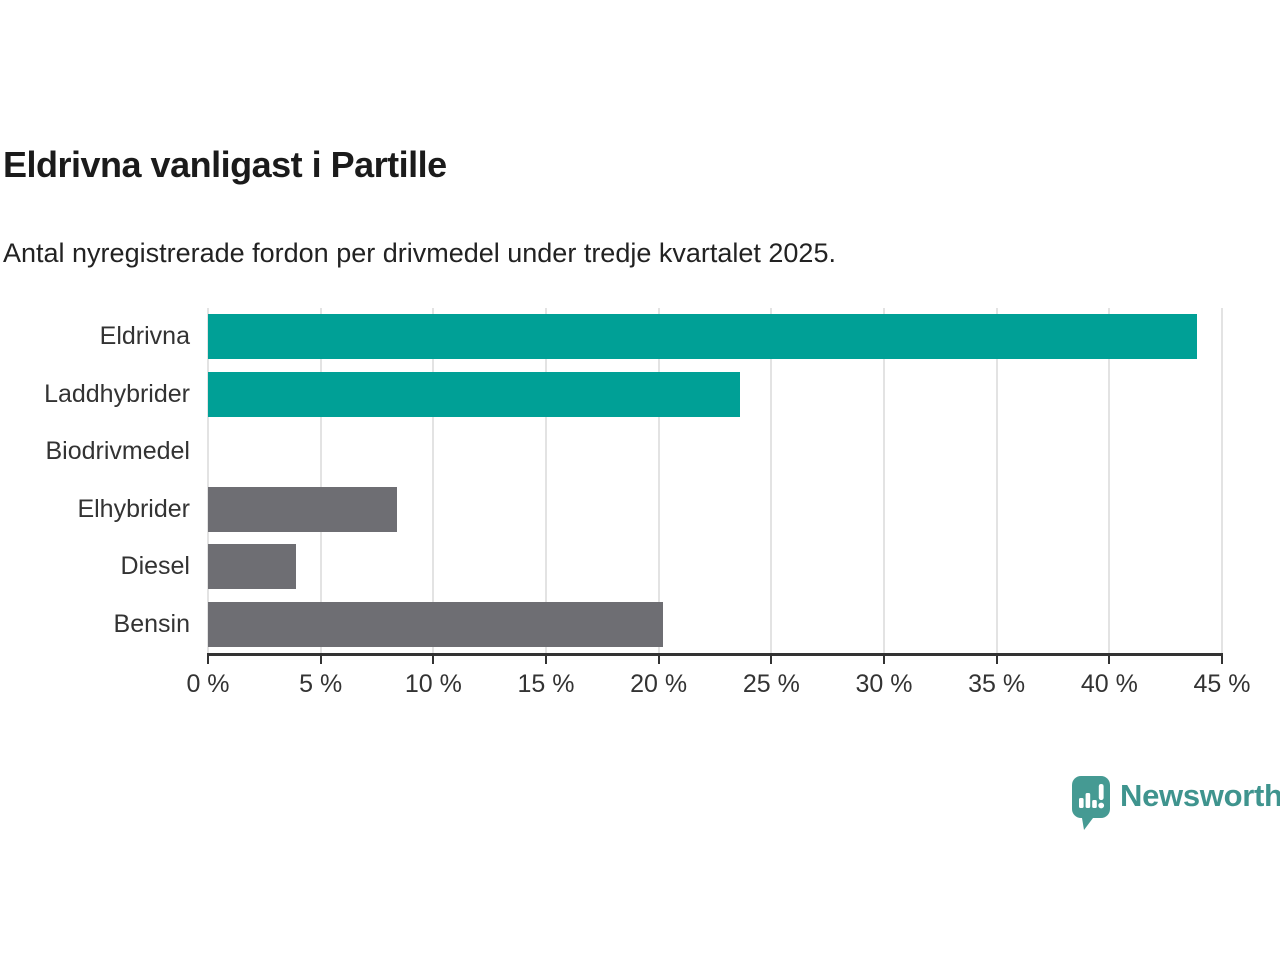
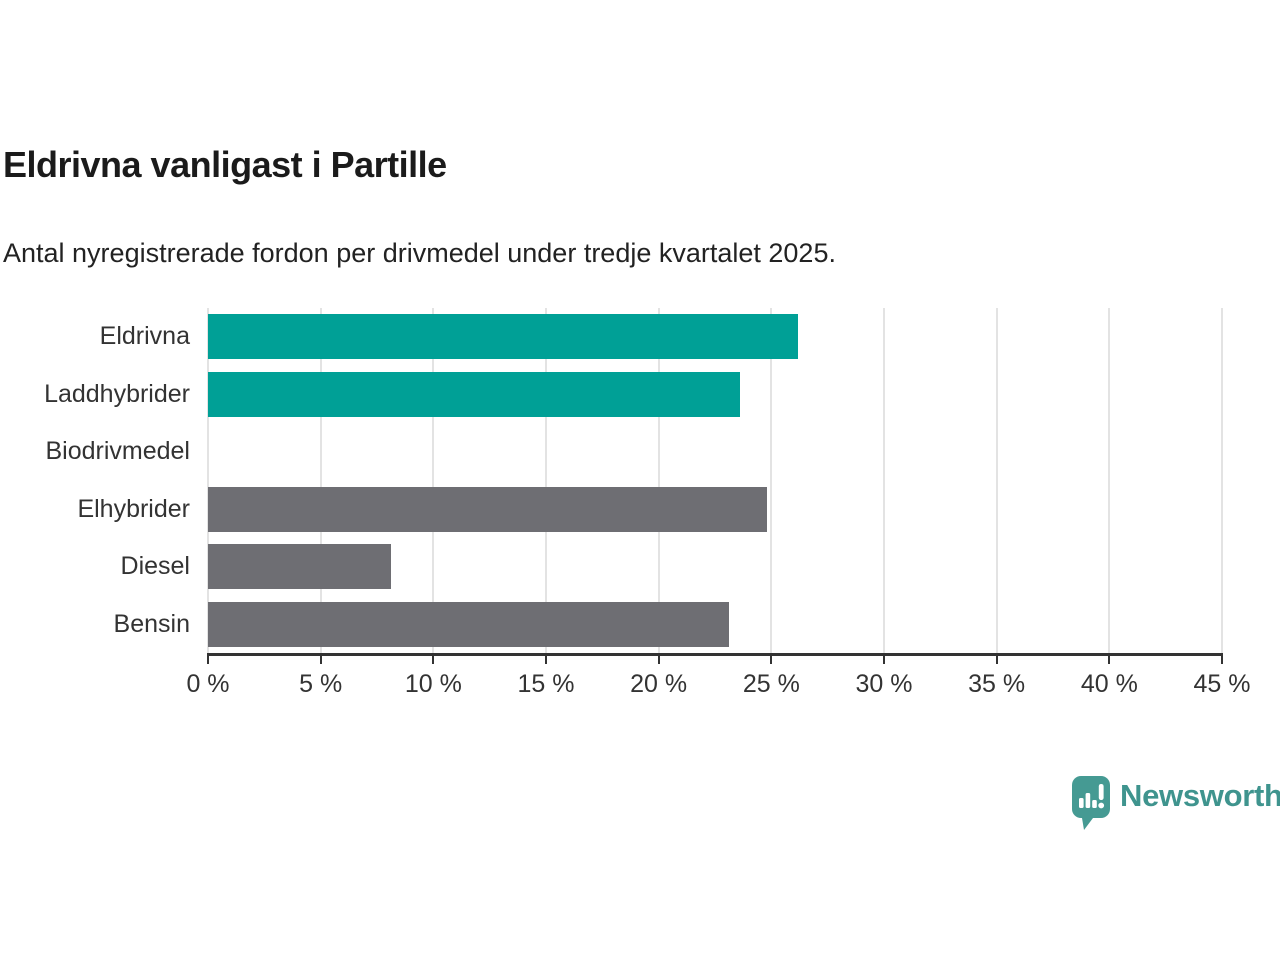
Eldrivna: 43.9% -> 26.2%
Elhybrider: 8.4% -> 24.8%
Diesel: 3.9% -> 8.1%
Bensin: 20.2% -> 23.1%
